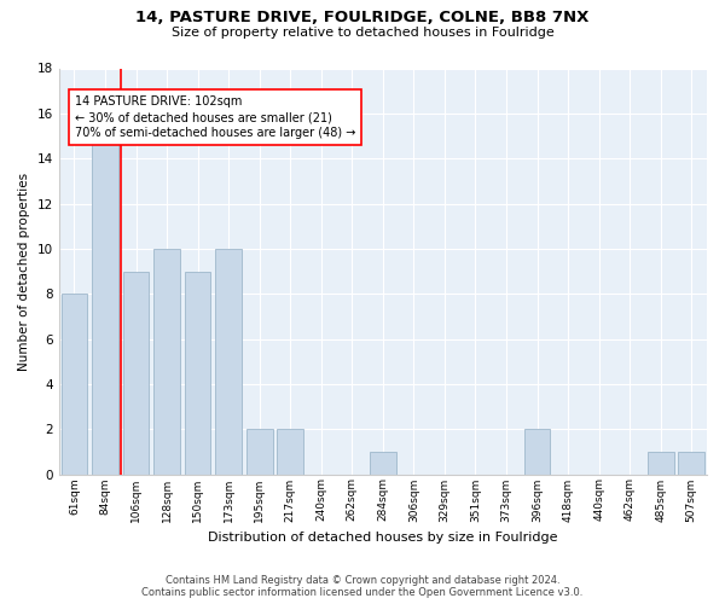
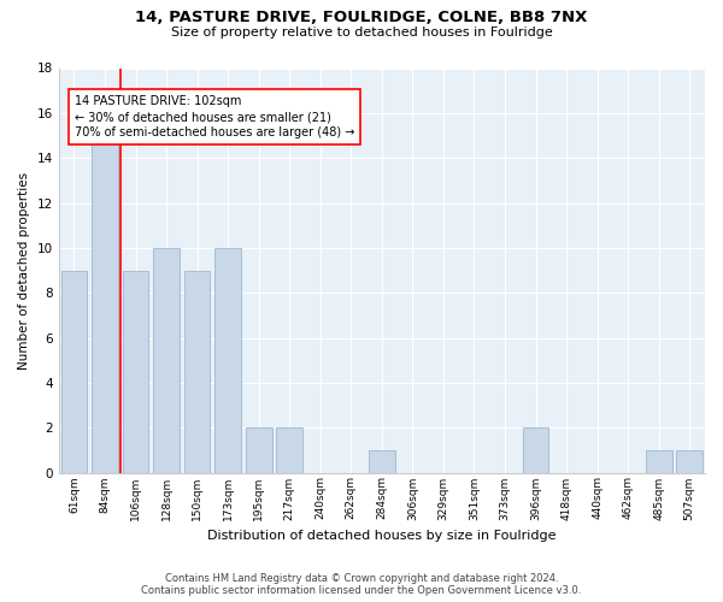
61sqm: 8 -> 9
